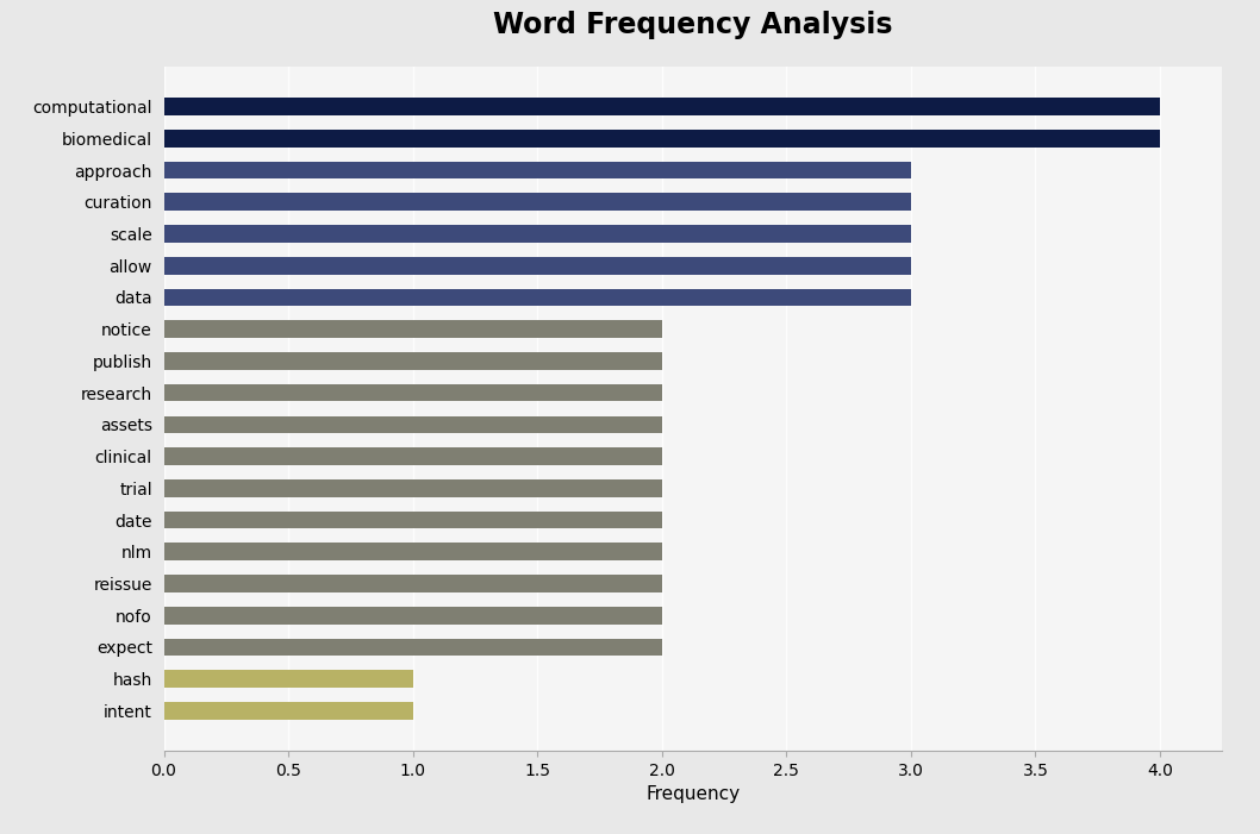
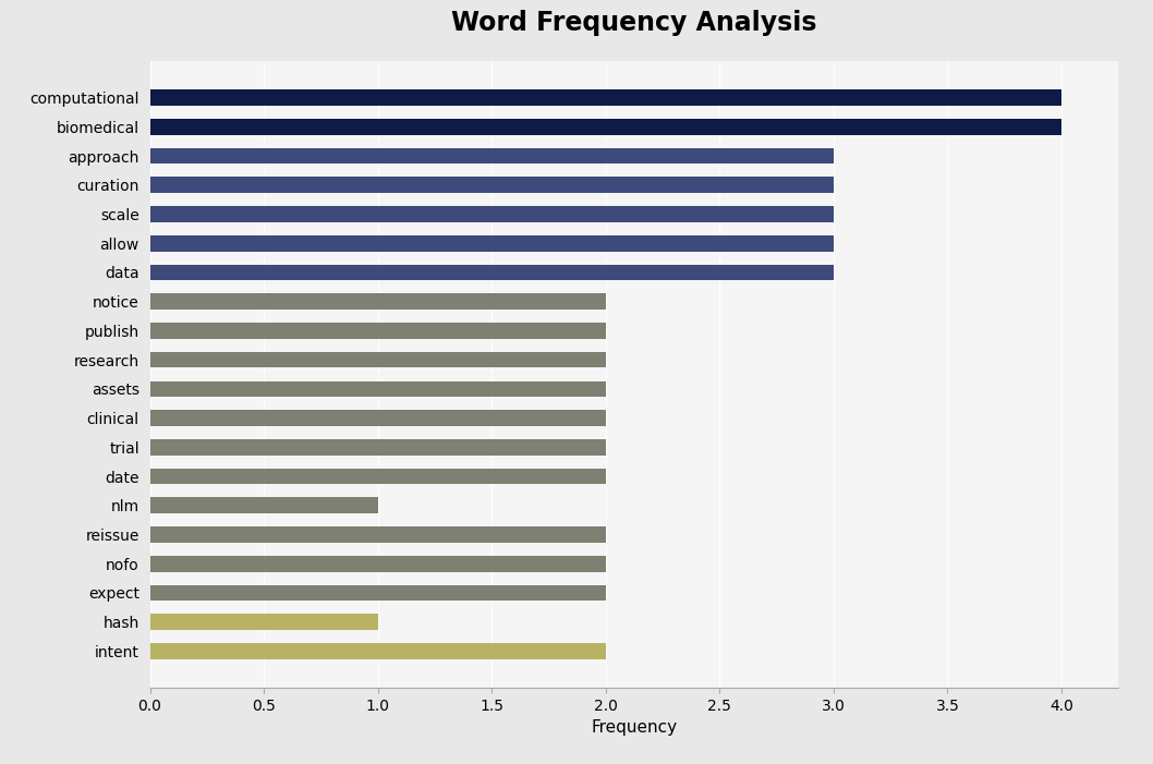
nlm: 2 -> 1
intent: 1 -> 2
